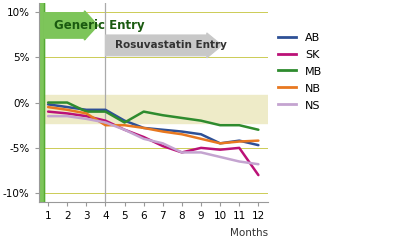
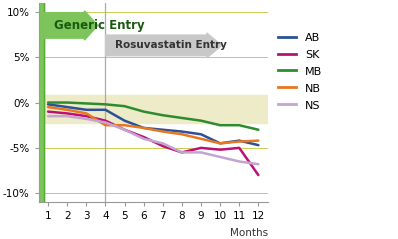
MB/3: -1.0% -> -0.1%
MB/4: -1.0% -> -0.2%
MB/5: -2.2% -> -0.4%
